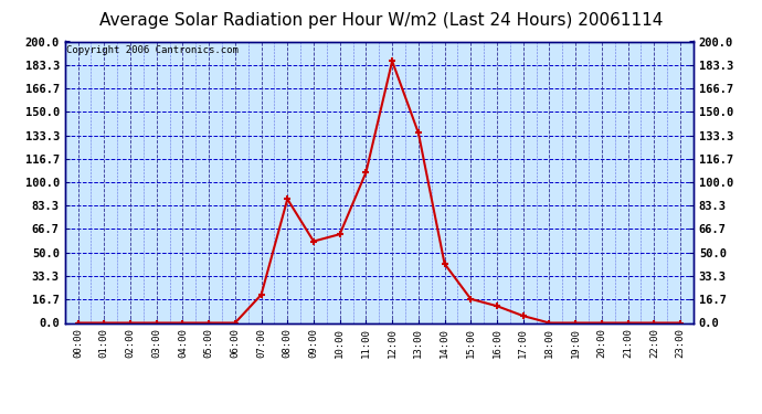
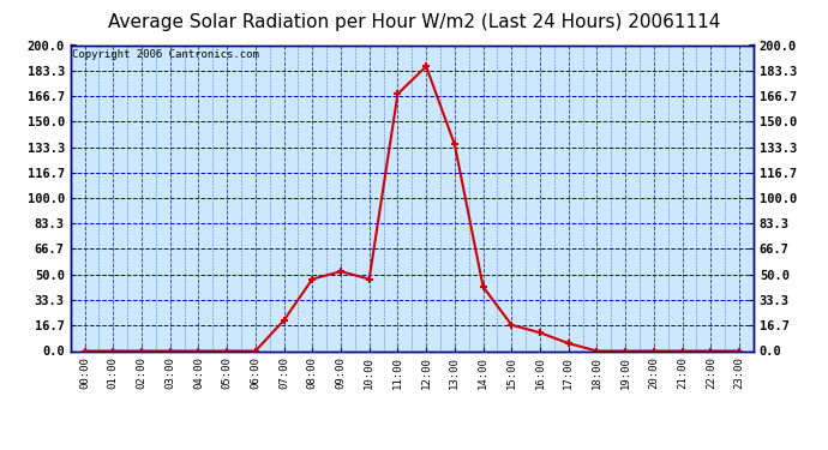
08:00: 88 -> 47
09:00: 58 -> 52
10:00: 63 -> 47
11:00: 107 -> 168
